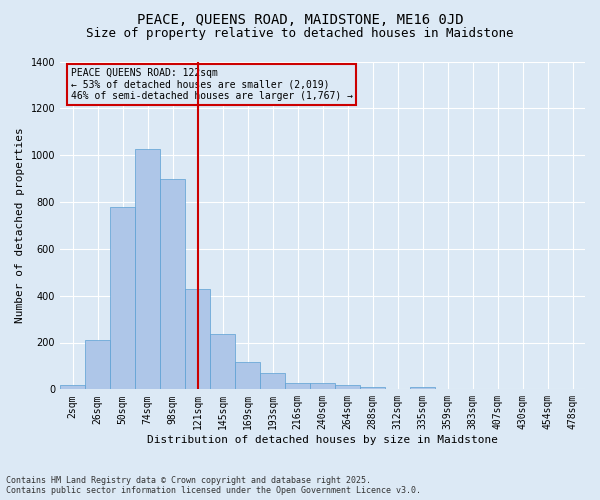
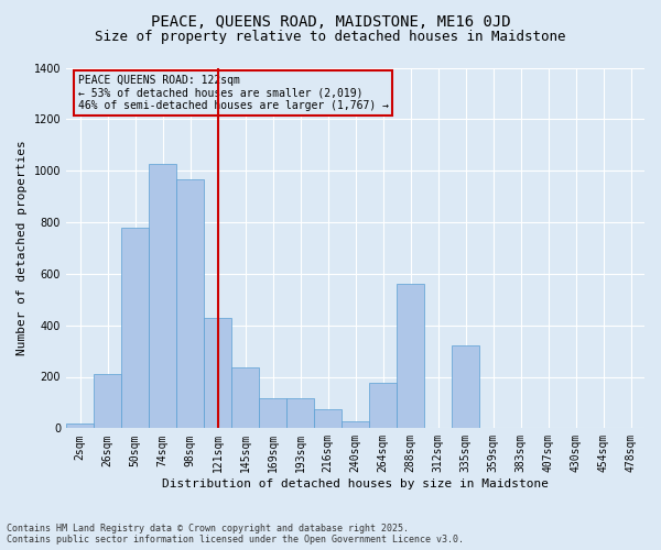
98sqm: 900 -> 965
193sqm: 70 -> 115
216sqm: 25 -> 75
264sqm: 20 -> 175
288sqm: 10 -> 560
335sqm: 10 -> 320
